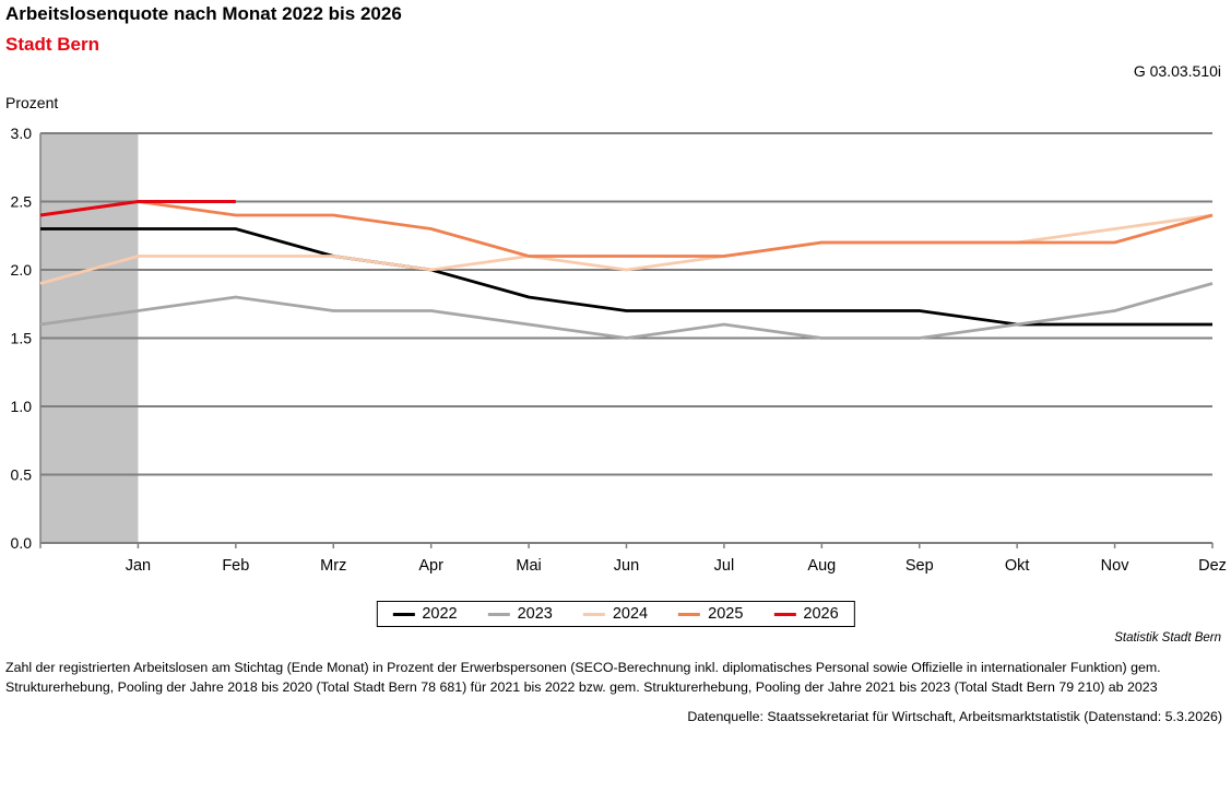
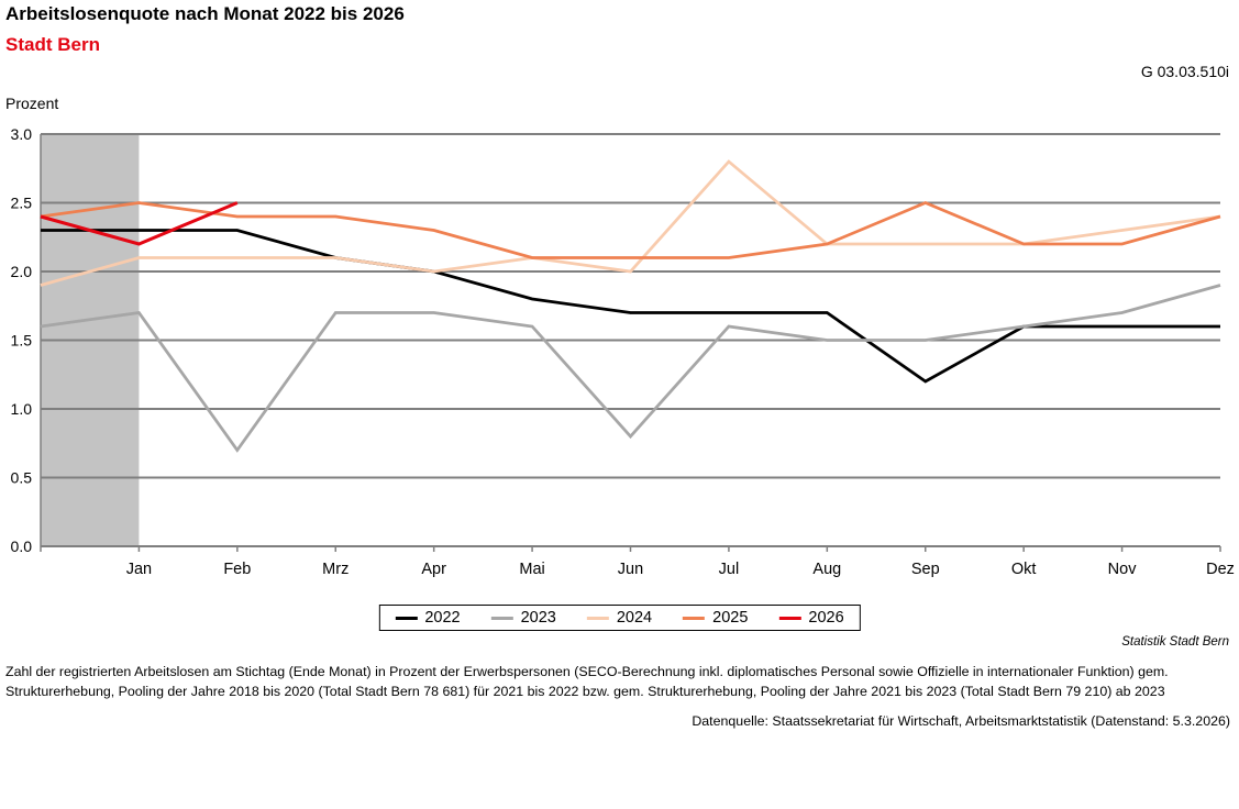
2026/Jan: 2.5 -> 2.2
2023/Feb: 1.8 -> 0.7
2023/Jun: 1.5 -> 0.8
2024/Jul: 2.1 -> 2.8
2022/Sep: 1.7 -> 1.2
2025/Sep: 2.2 -> 2.5
